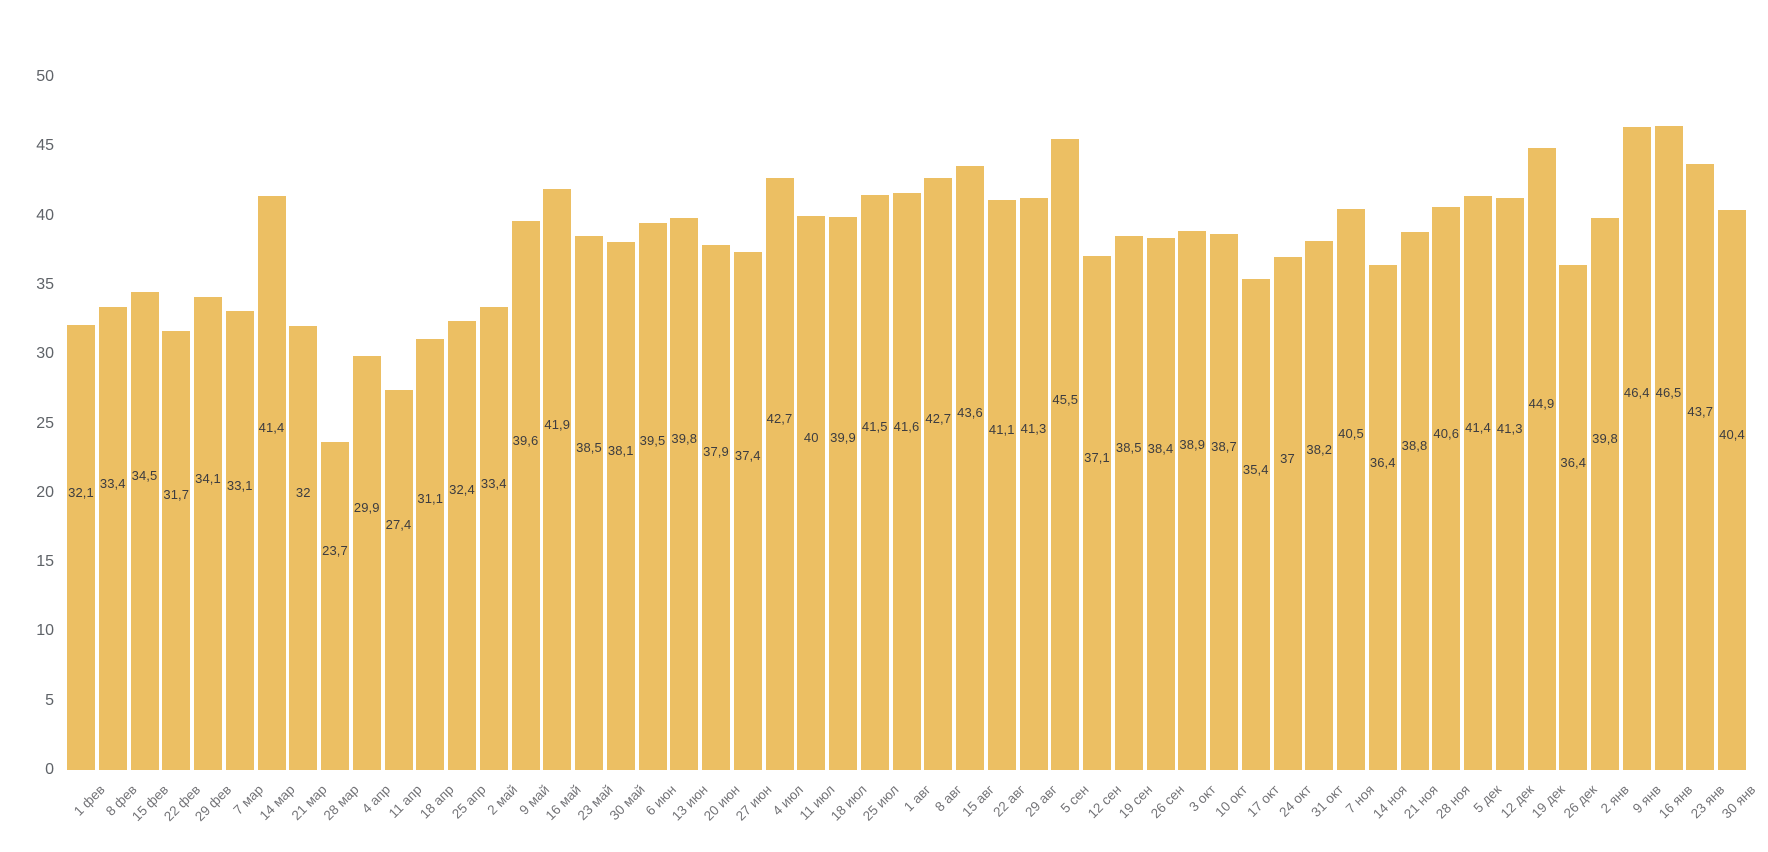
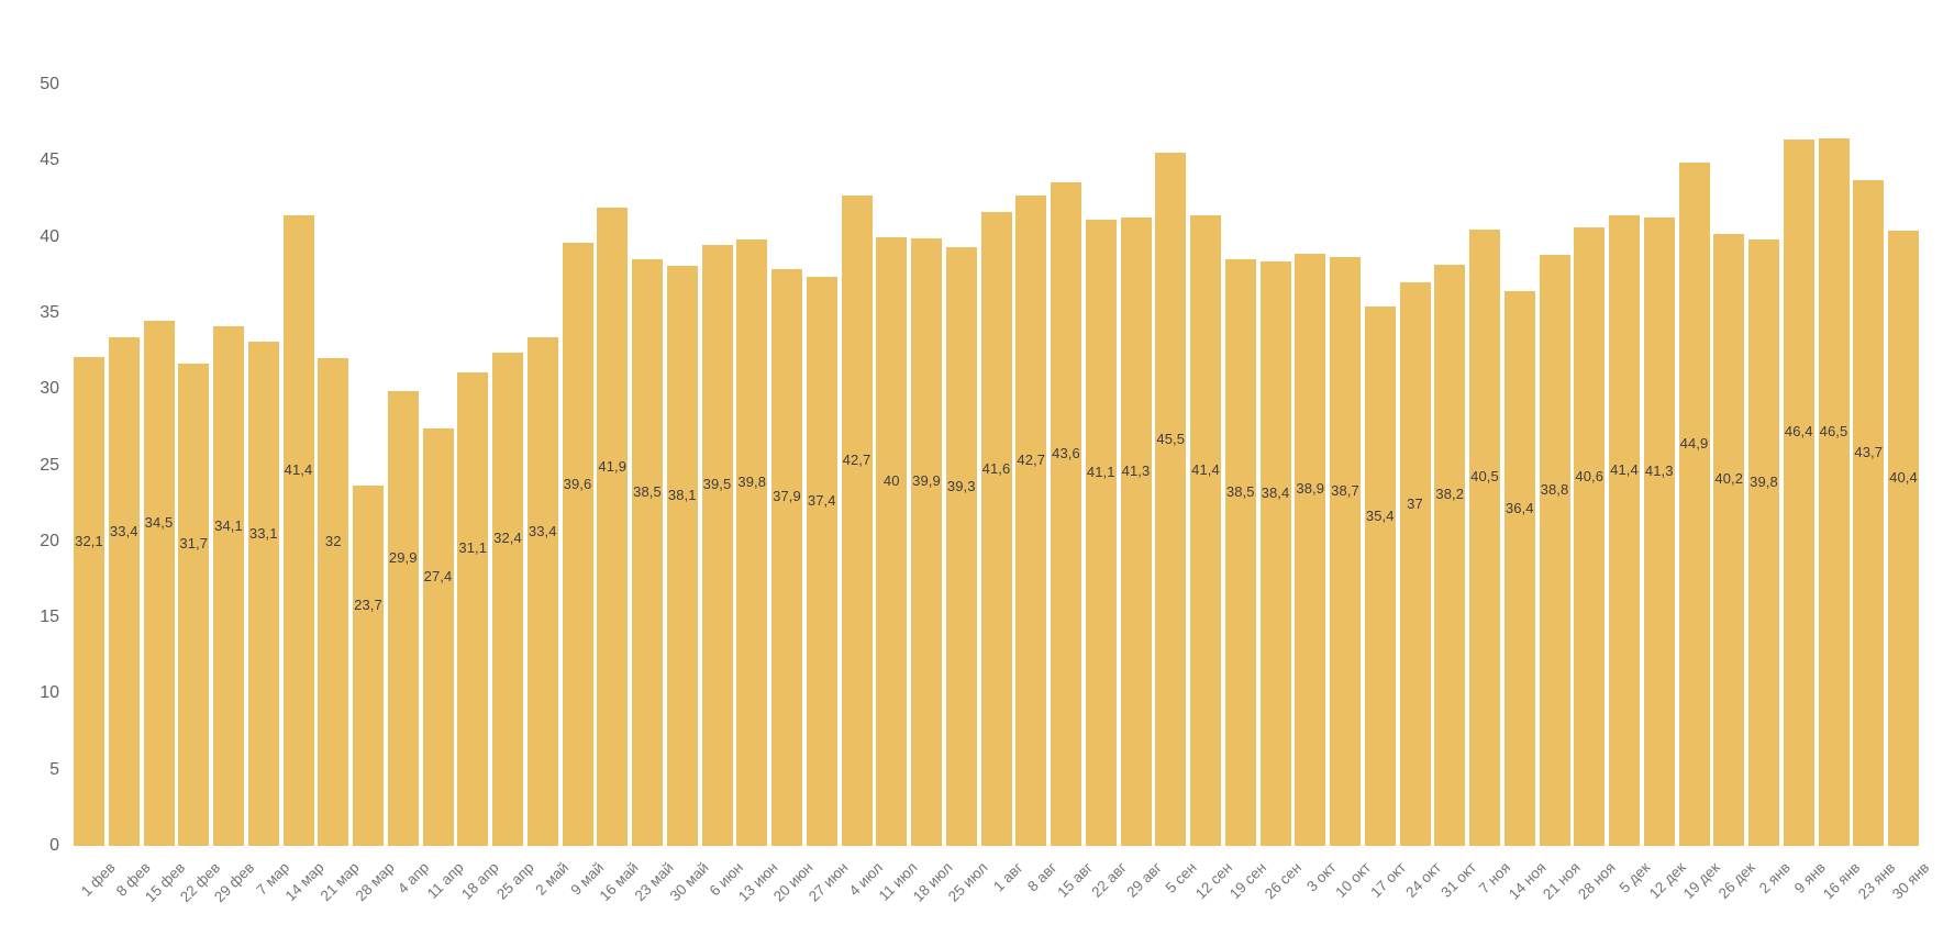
25 июл: 41,5 -> 39,3
12 сен: 37,1 -> 41,4
26 дек: 36,4 -> 40,2
